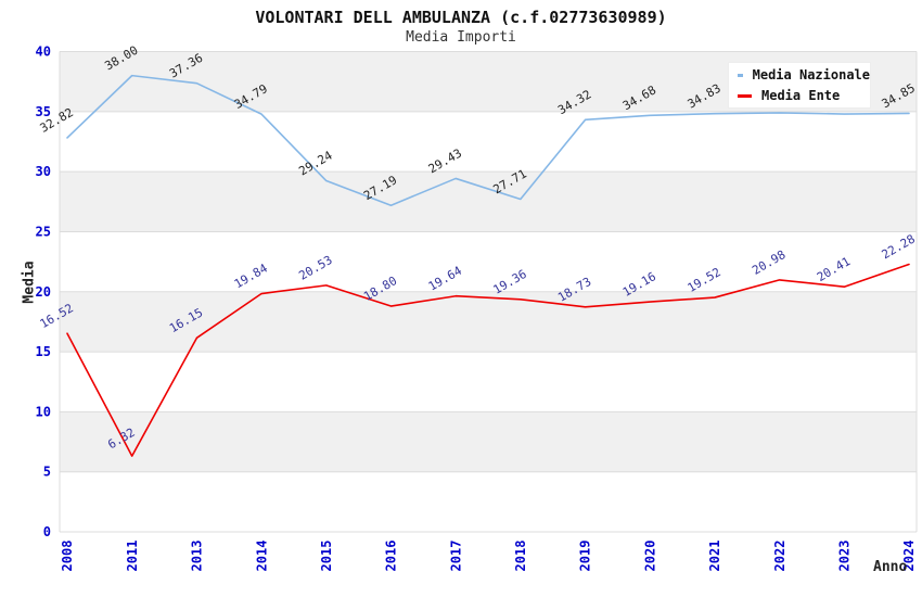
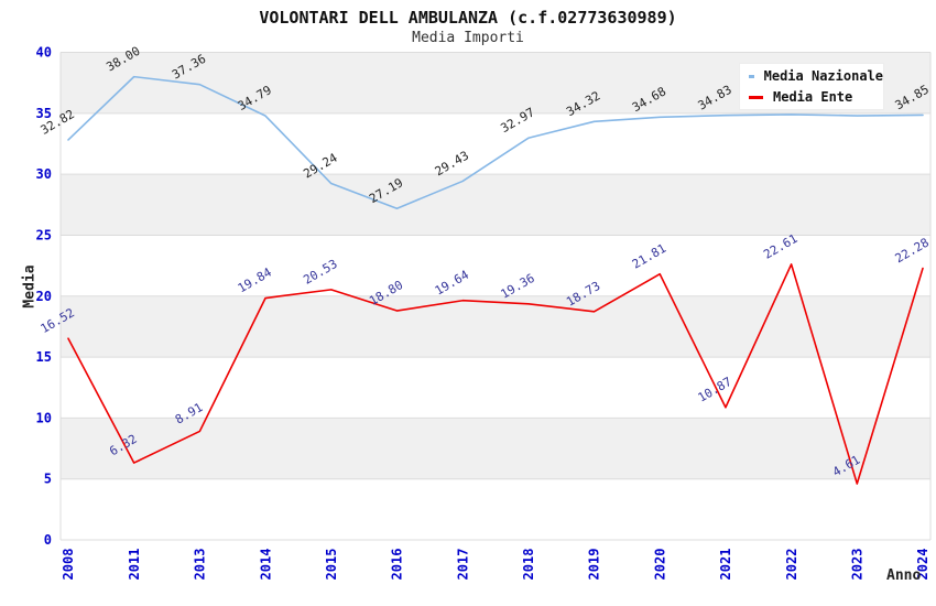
Media Ente/2013: 16.15 -> 8.91
Media Nazionale/2018: 27.71 -> 32.97
Media Ente/2020: 19.16 -> 21.81
Media Ente/2021: 19.52 -> 10.87
Media Ente/2022: 20.98 -> 22.61
Media Ente/2023: 20.41 -> 4.61
